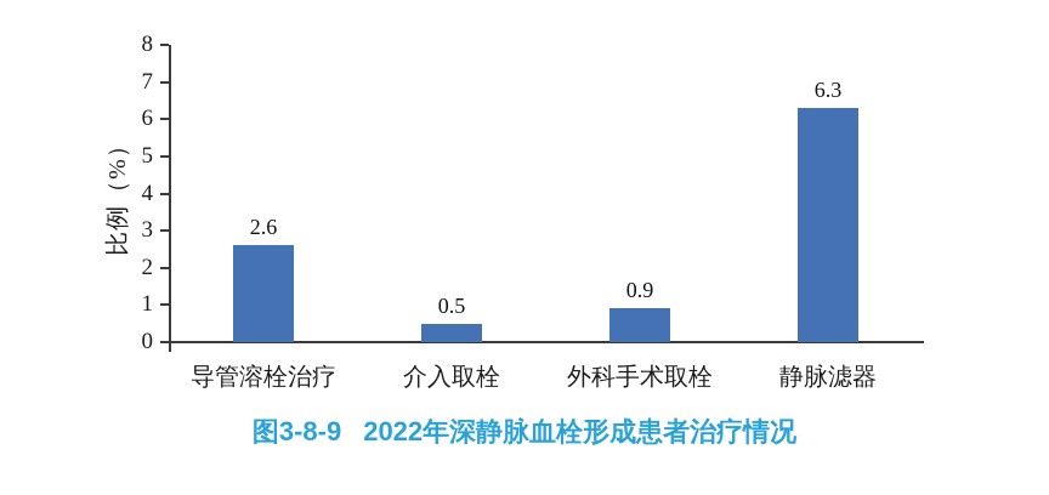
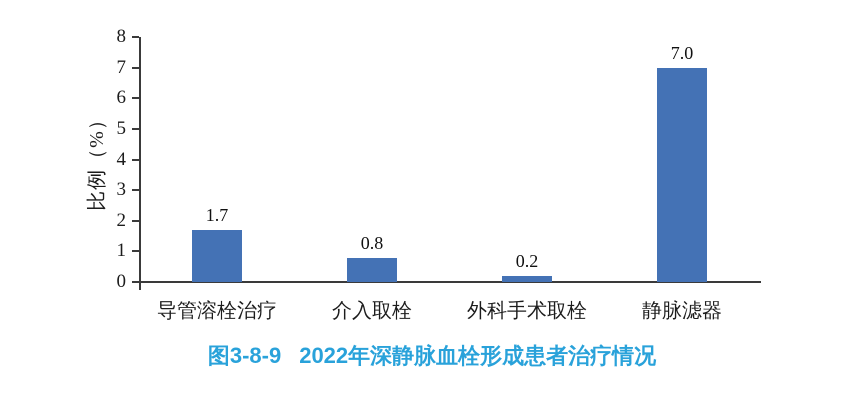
导管溶栓治疗: 2.6 -> 1.7
介入取栓: 0.5 -> 0.8
外科手术取栓: 0.9 -> 0.2
静脉滤器: 6.3 -> 7.0
